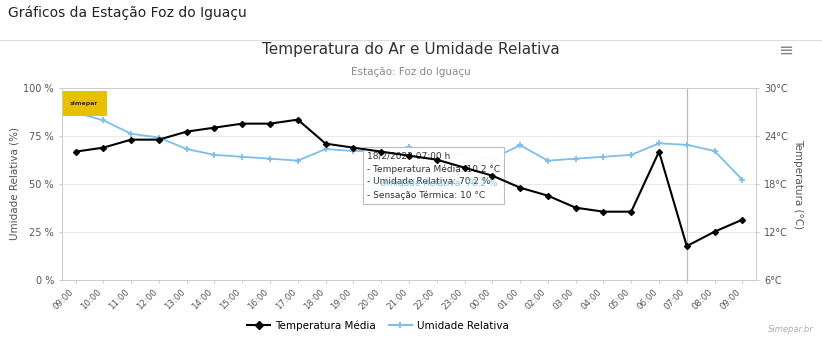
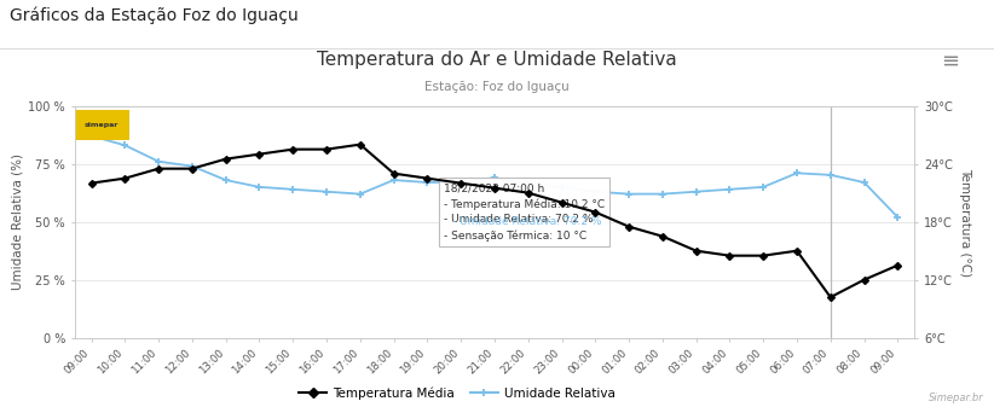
Umidade Relativa/01:00: 70 % -> 62 %
Temperatura Média/06:00: 22.0°C -> 15.0°C
